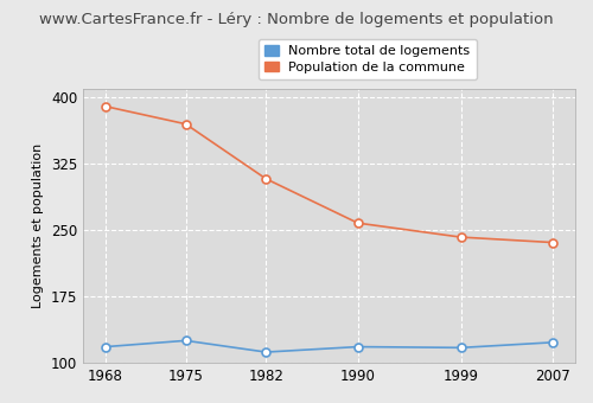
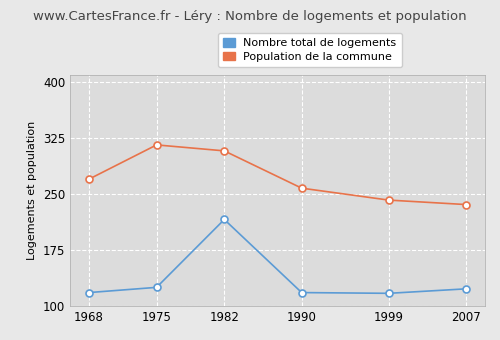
Population de la commune/1968: 390 -> 270
Population de la commune/1975: 370 -> 316
Nombre total de logements/1982: 112 -> 216
